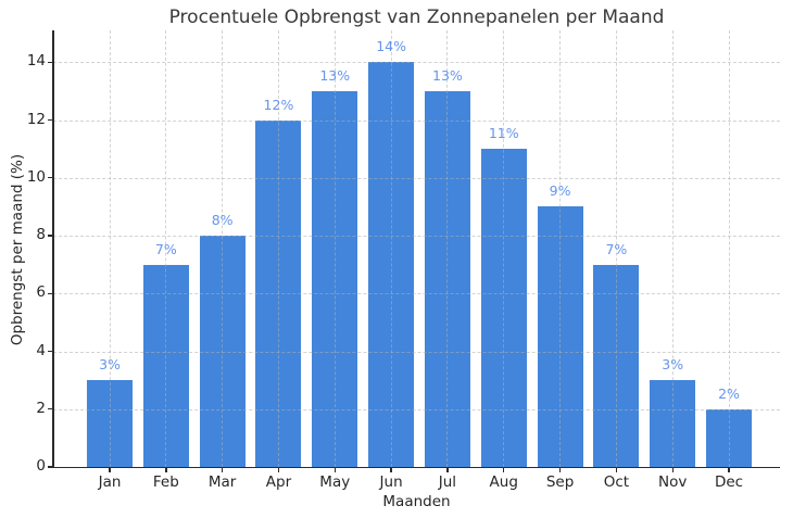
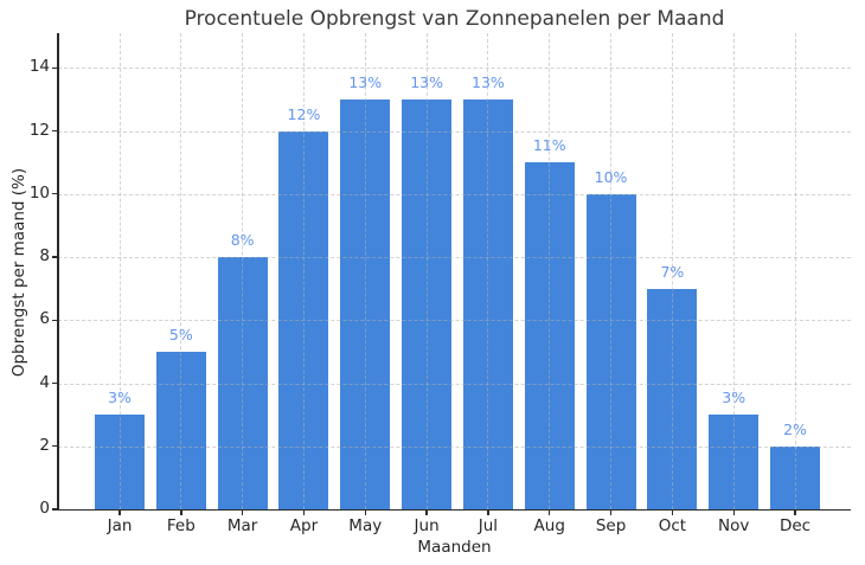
Feb: 7% -> 5%
Jun: 14% -> 13%
Sep: 9% -> 10%
